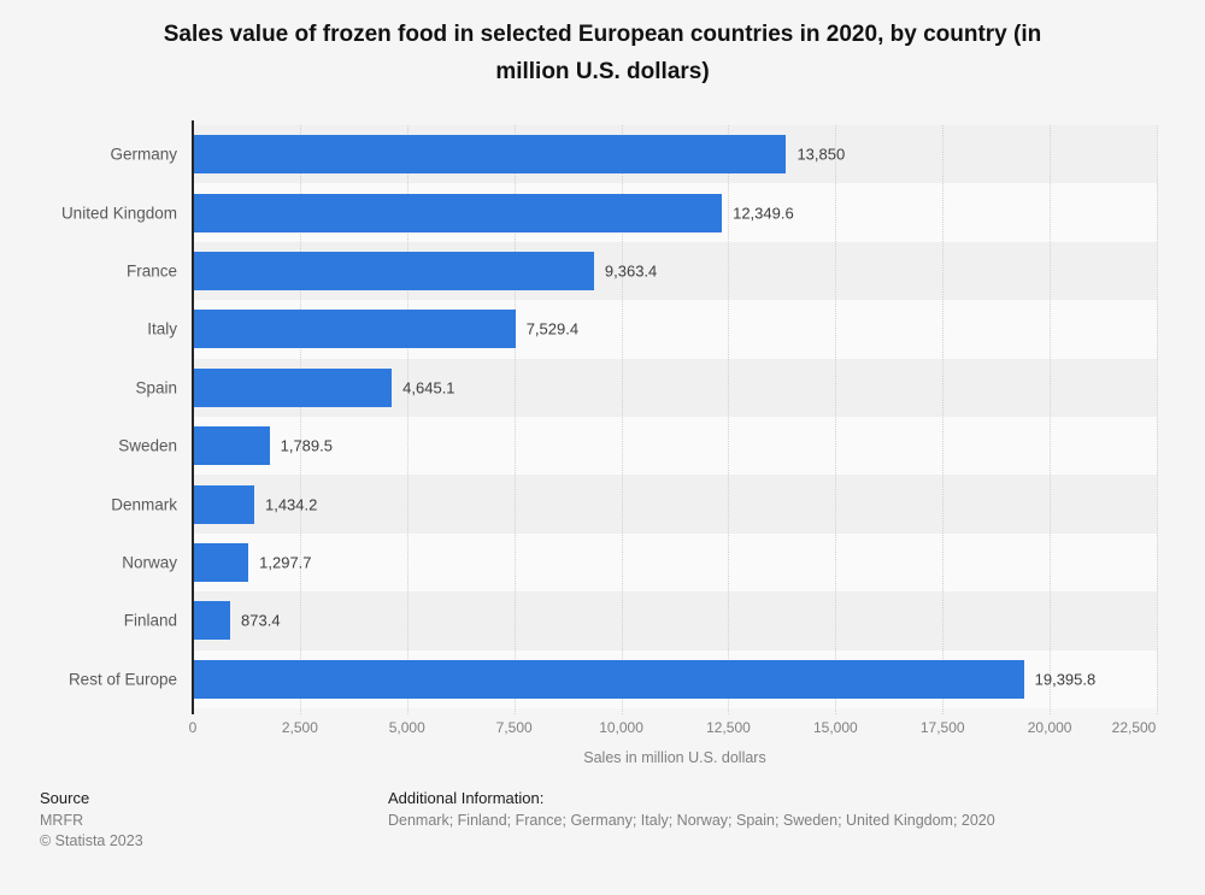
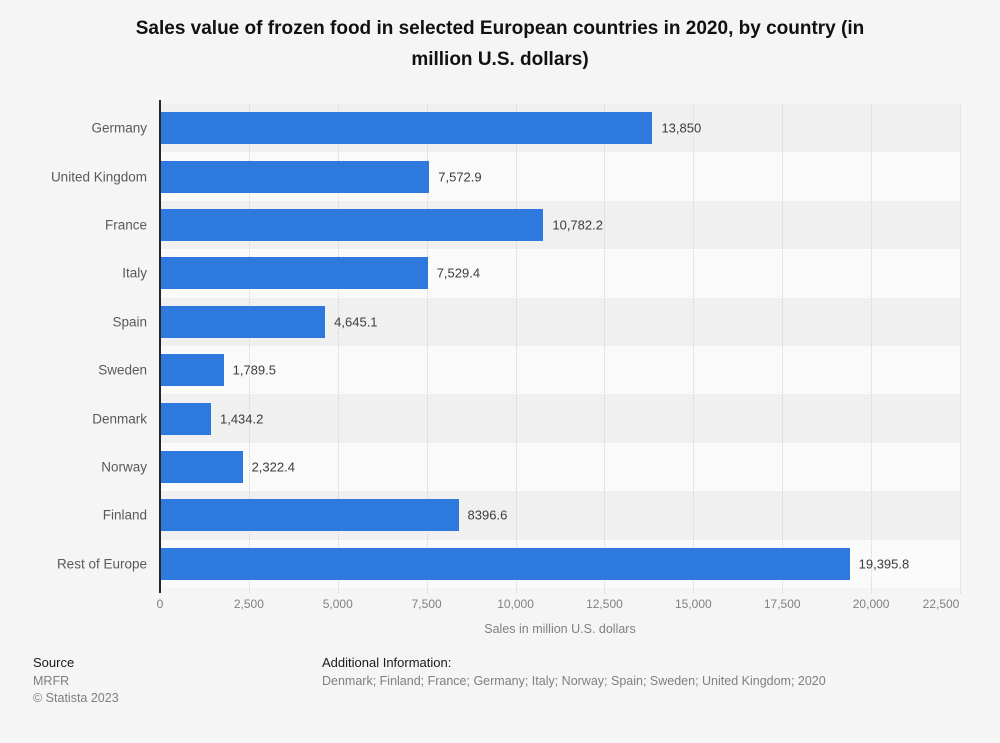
United Kingdom: 12,349.6 -> 7,572.9
France: 9,363.4 -> 10,782.2
Norway: 1,297.7 -> 2,322.4
Finland: 873.4 -> 8396.6
